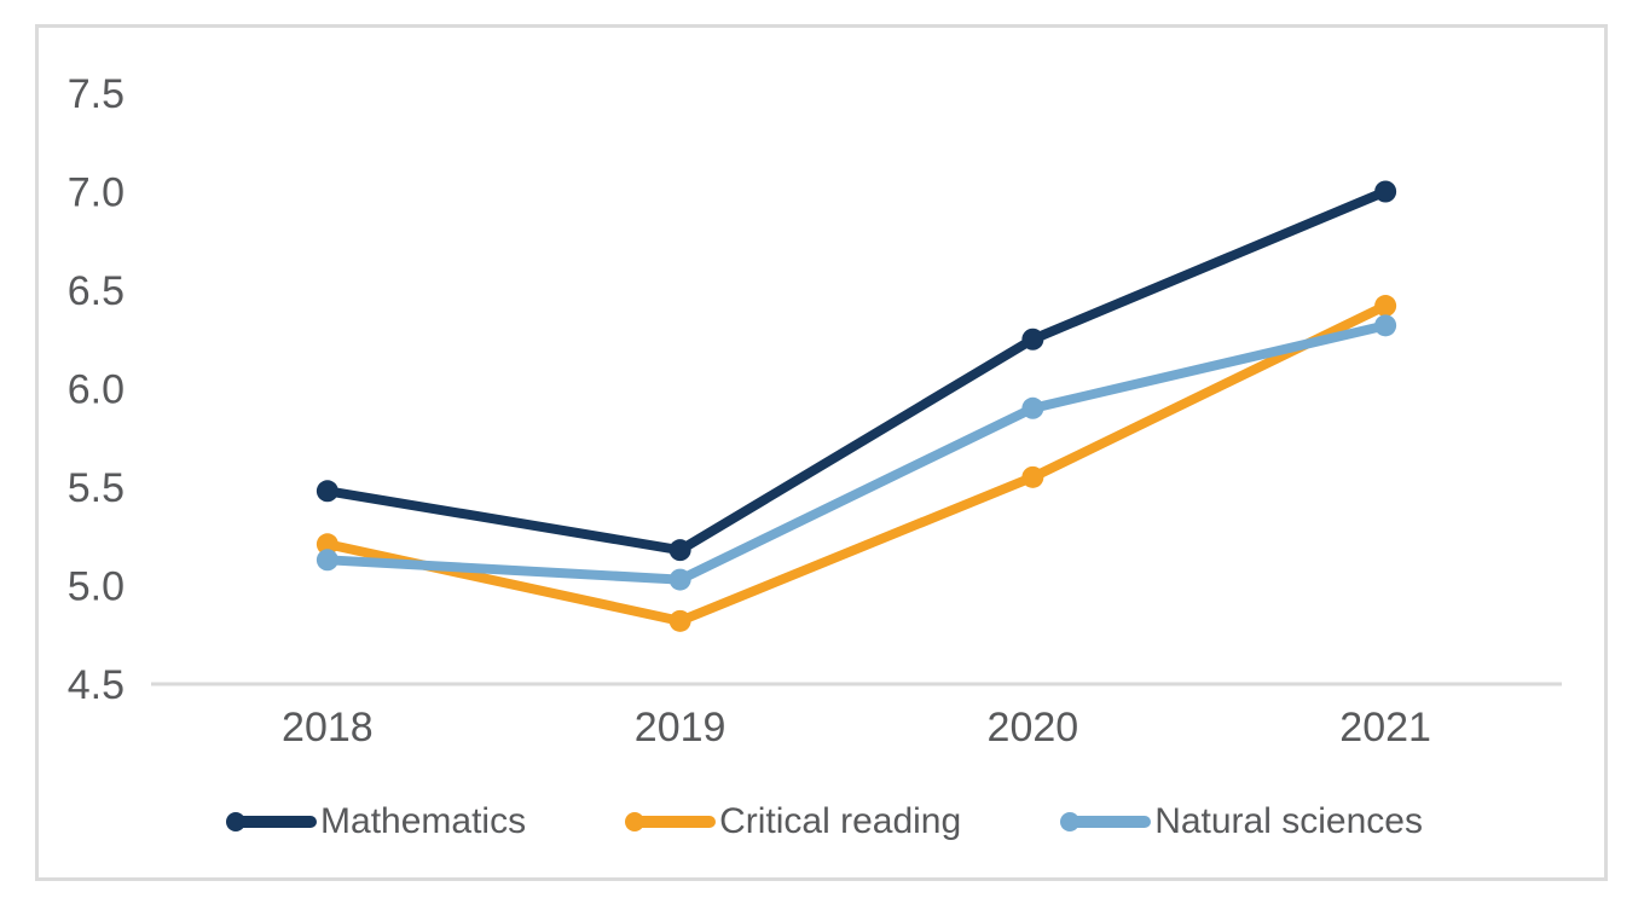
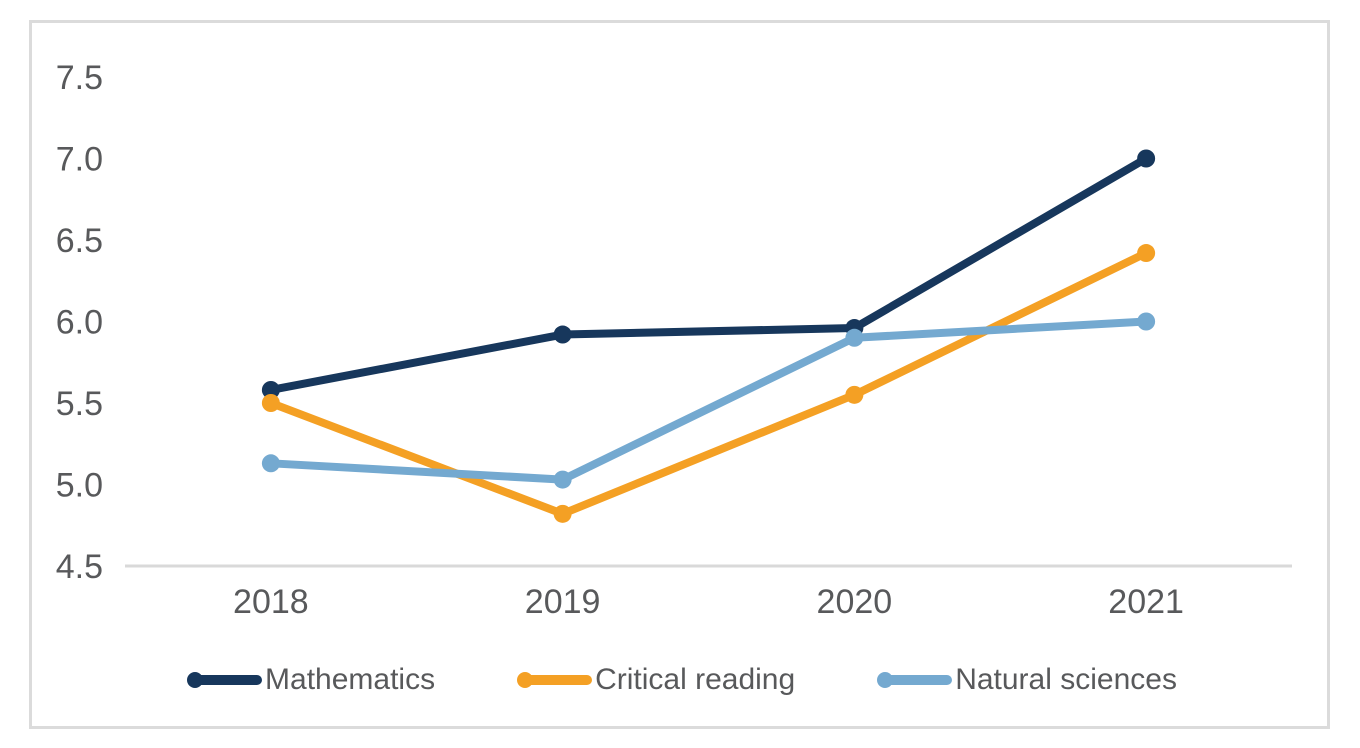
Mathematics/2018: 5.48 -> 5.58
Critical reading/2018: 5.21 -> 5.50
Mathematics/2019: 5.18 -> 5.92
Mathematics/2020: 6.25 -> 5.96
Natural sciences/2021: 6.32 -> 6.00
